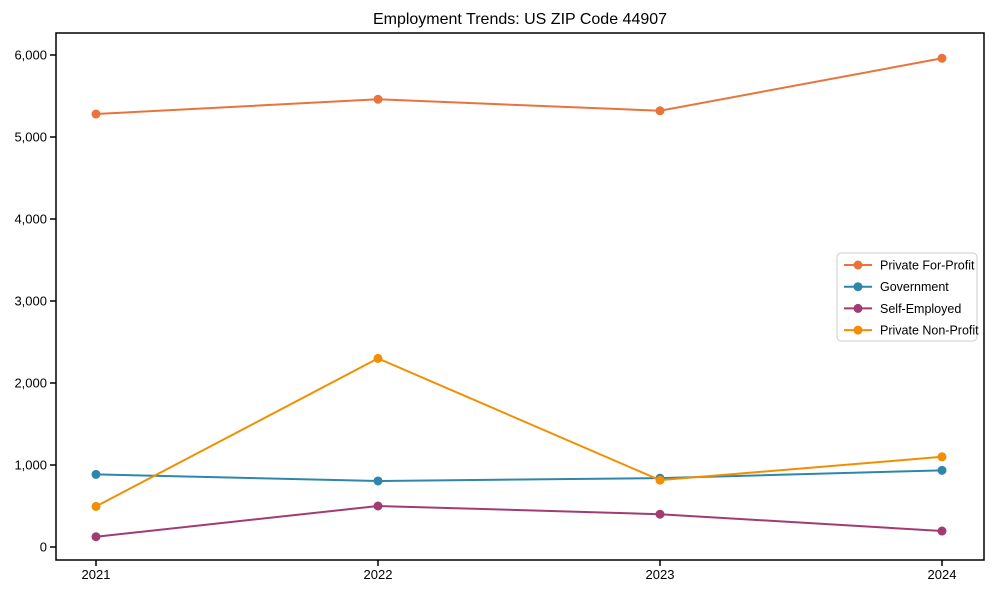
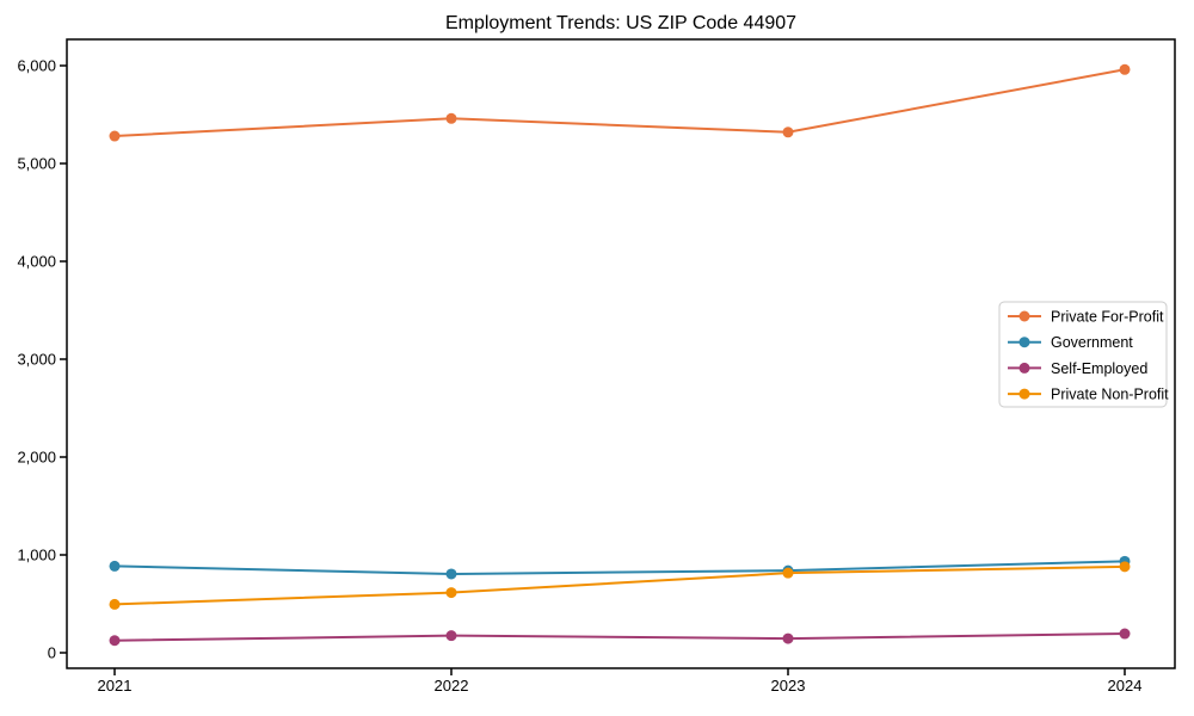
Self-Employed/2022: 500 -> 200
Private Non-Profit/2022: 2300 -> 600
Self-Employed/2023: 400 -> 100
Private Non-Profit/2024: 1100 -> 900
